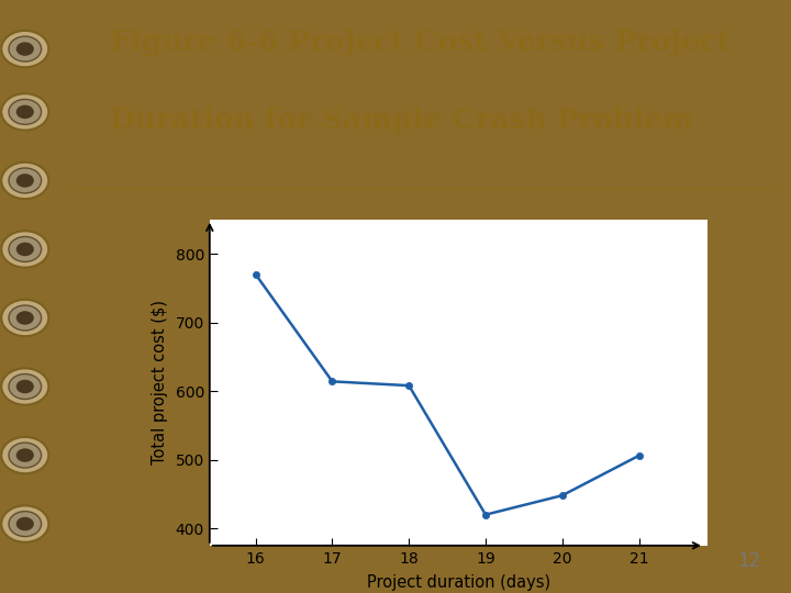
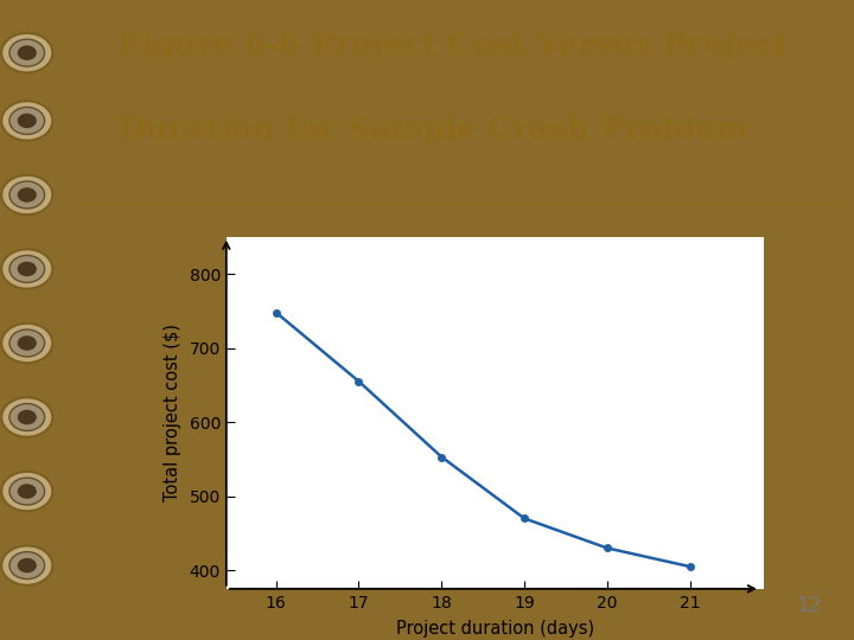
16: 770 -> 748
17: 614 -> 655
18: 608 -> 553
19: 420 -> 470
20: 448 -> 430
21: 506 -> 405
